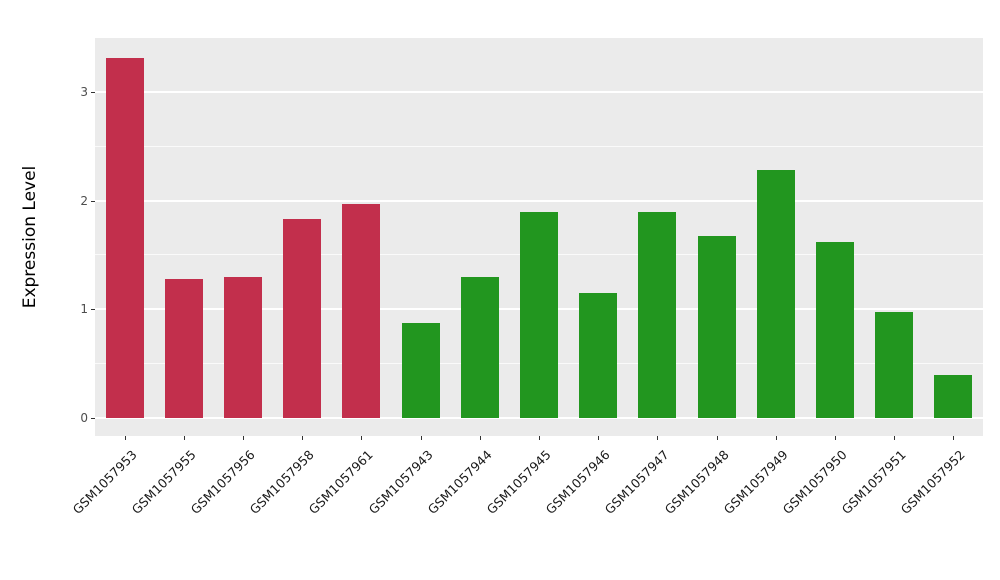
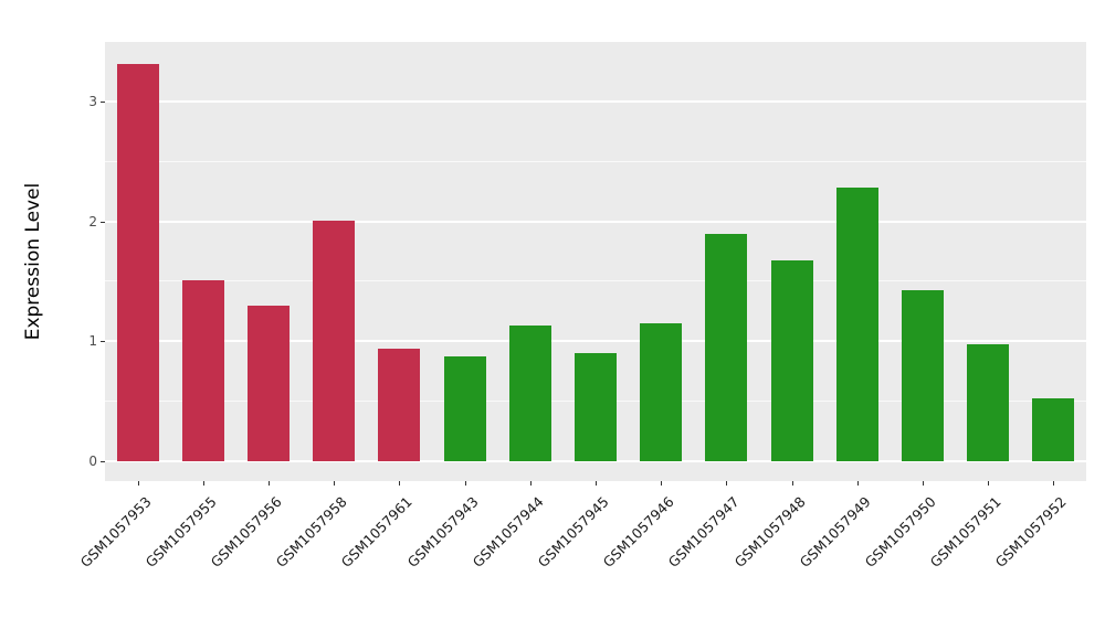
GSM1057955: 1.28 -> 1.51
GSM1057958: 1.83 -> 2.01
GSM1057961: 1.97 -> 0.94
GSM1057944: 1.30 -> 1.13
GSM1057945: 1.90 -> 0.90
GSM1057950: 1.62 -> 1.43
GSM1057952: 0.39 -> 0.52
